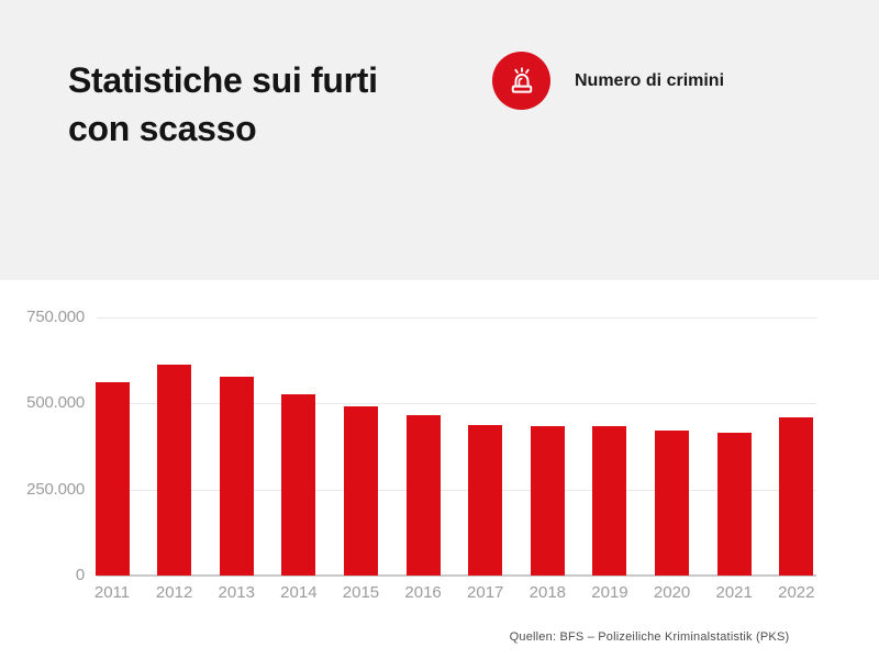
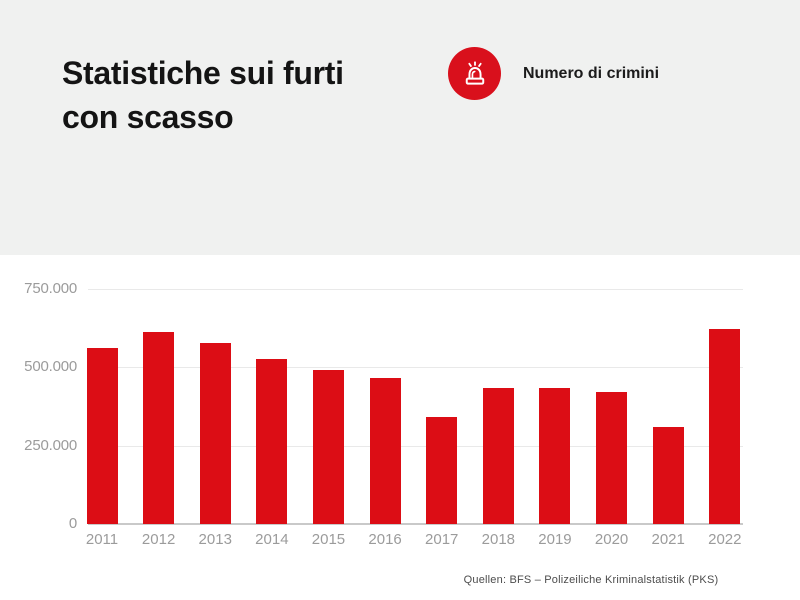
2017: 440000 -> 340000
2021: 410000 -> 310000
2022: 460000 -> 620000
